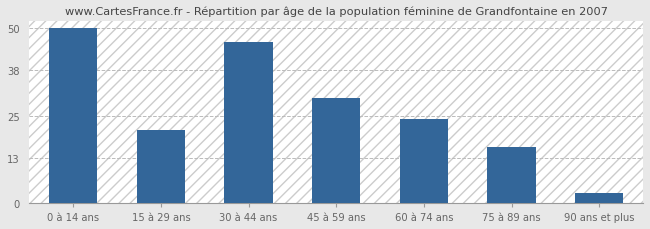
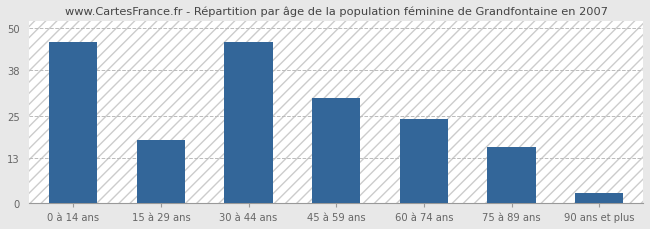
0 à 14 ans: 50 -> 46
15 à 29 ans: 21 -> 18
